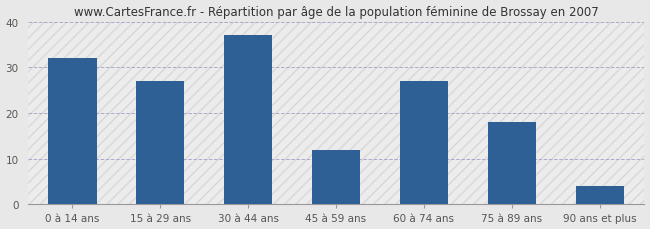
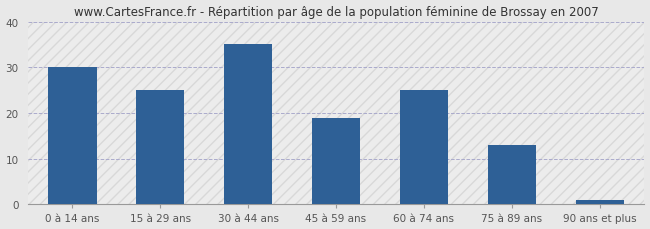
0 à 14 ans: 32 -> 30
15 à 29 ans: 27 -> 25
30 à 44 ans: 37 -> 35
45 à 59 ans: 12 -> 19
60 à 74 ans: 27 -> 25
75 à 89 ans: 18 -> 13
90 ans et plus: 4 -> 1
